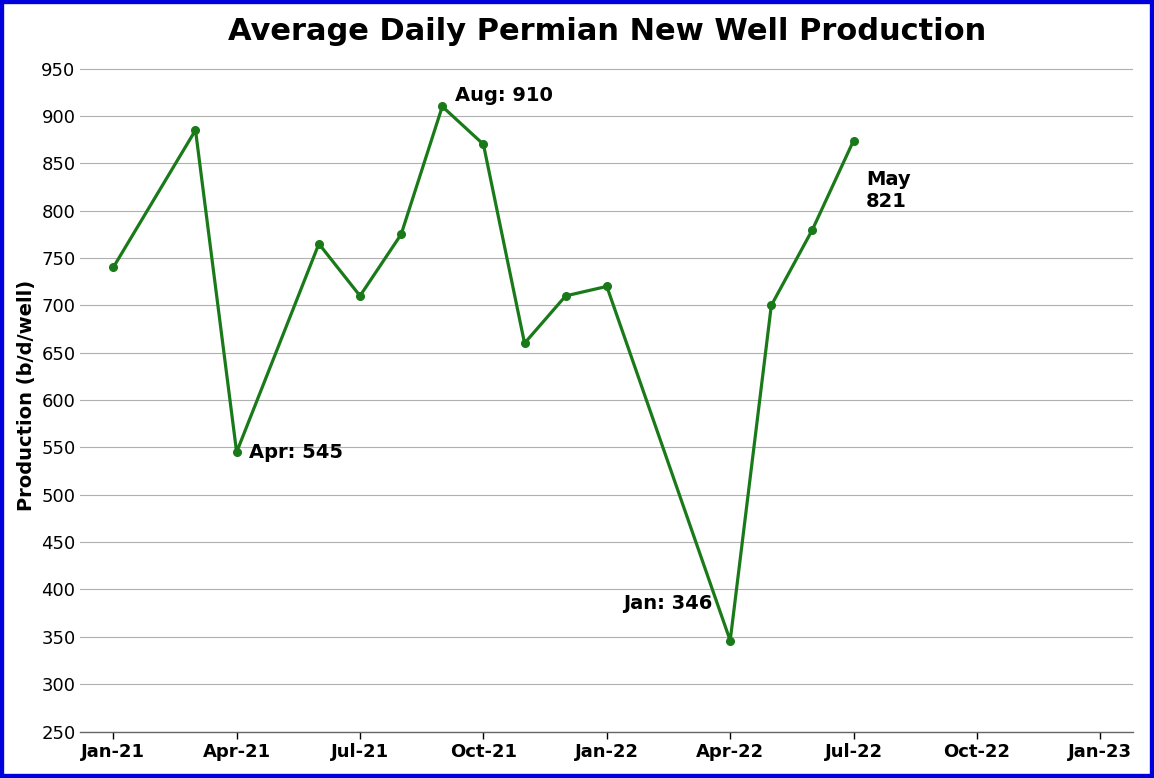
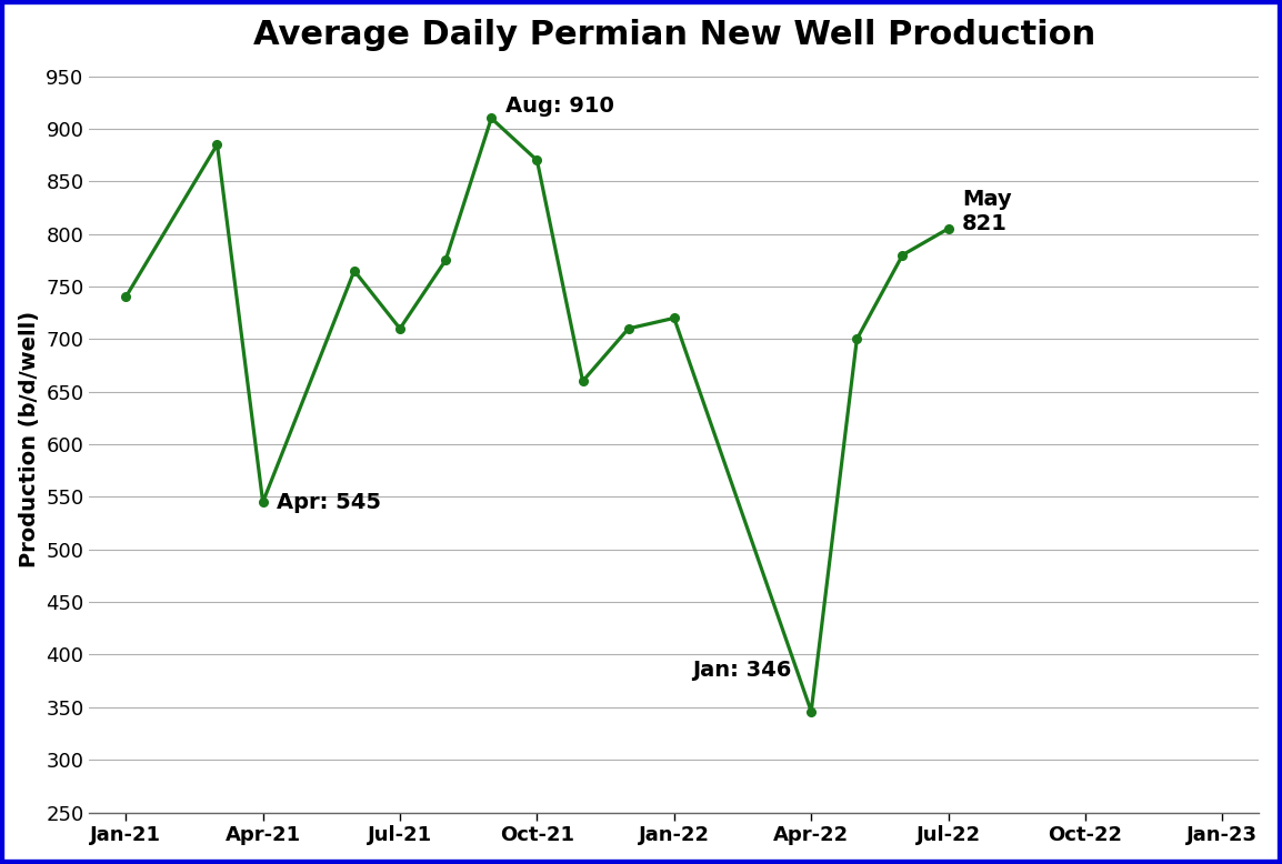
Jul-22: 874 -> 805
